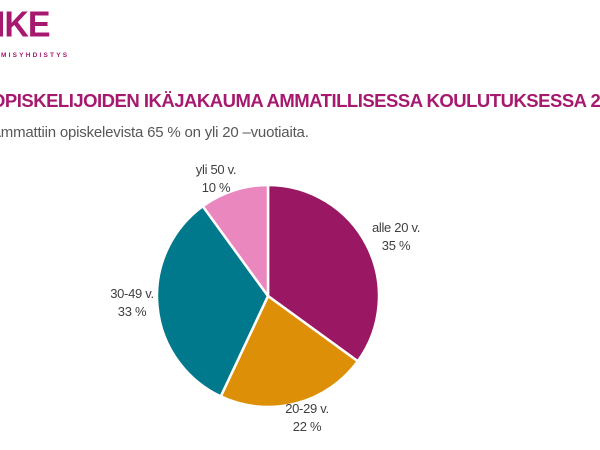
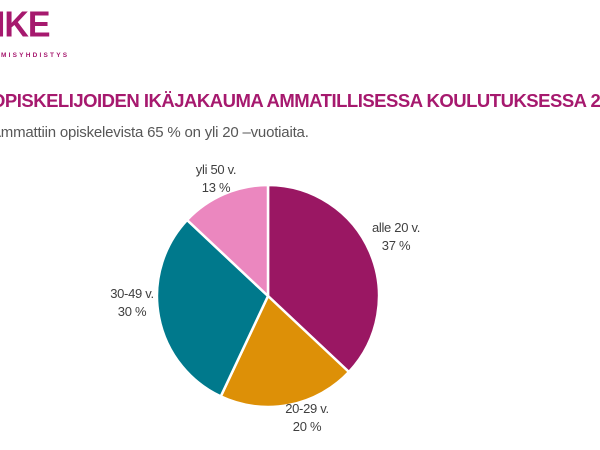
alle 20 v.: 35 -> 37
20-29 v.: 22 -> 20
30-49 v.: 33 -> 30
yli 50 v.: 10 -> 13
